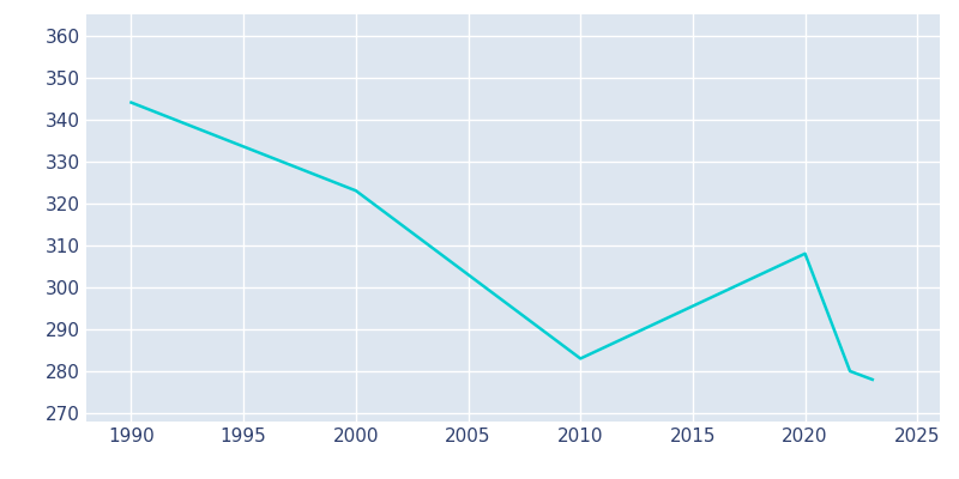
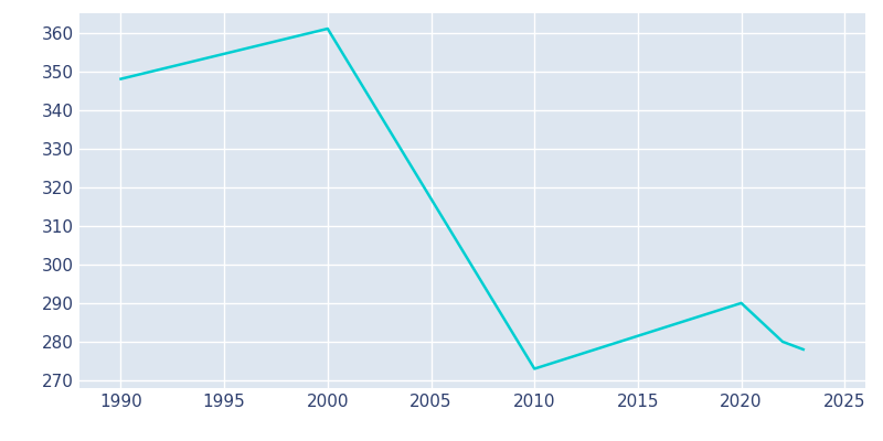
1990: 344 -> 348
2000: 323 -> 361
2010: 283 -> 273
2020: 308 -> 290
